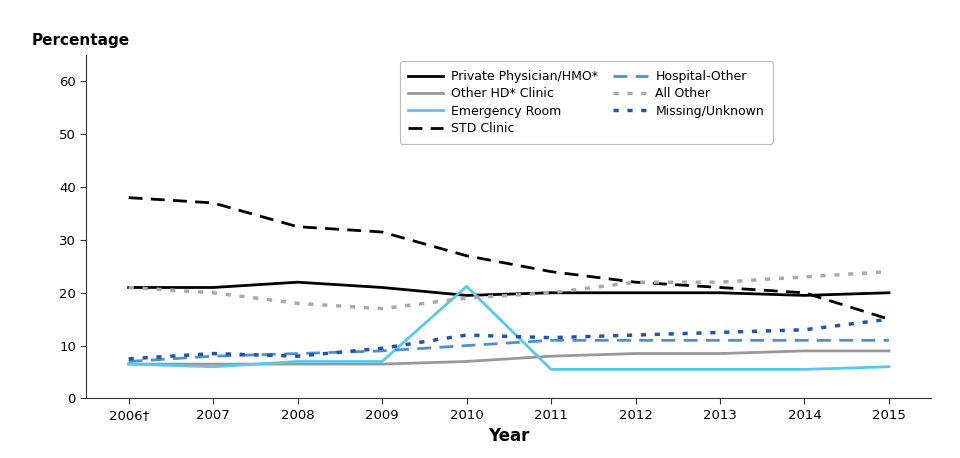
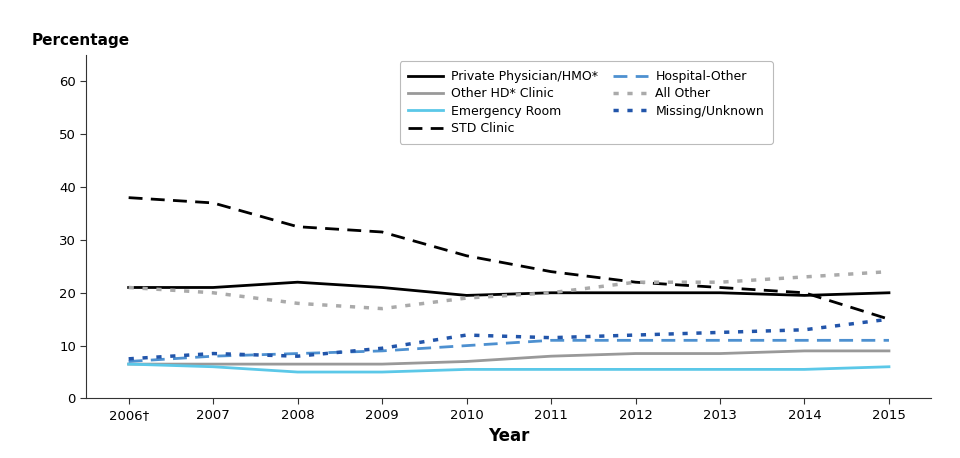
Emergency Room/2008: 7.0 -> 5.0
Emergency Room/2009: 7.0 -> 5.0
Emergency Room/2010: 21.2 -> 5.5
